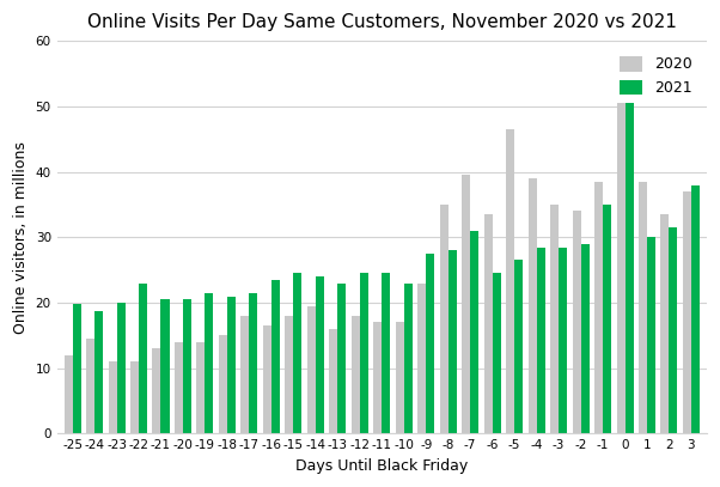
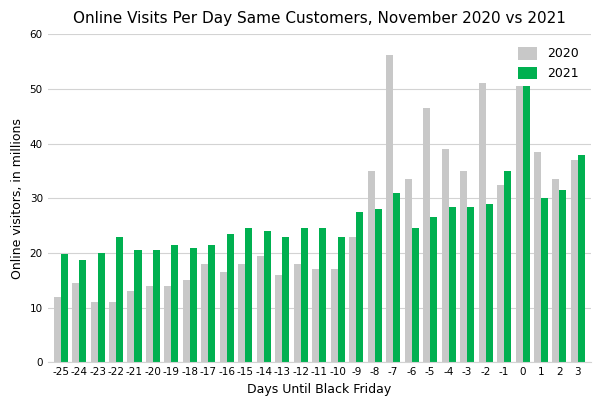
2020/-7: 39.5 -> 56.2
2020/-2: 34.0 -> 51.0
2020/-1: 38.5 -> 32.4
